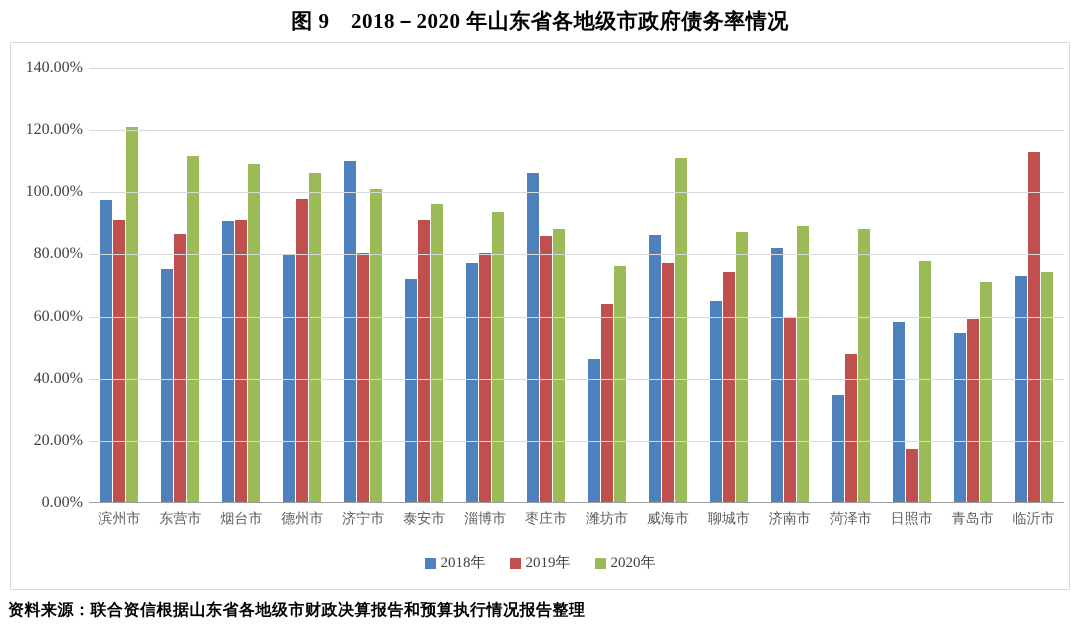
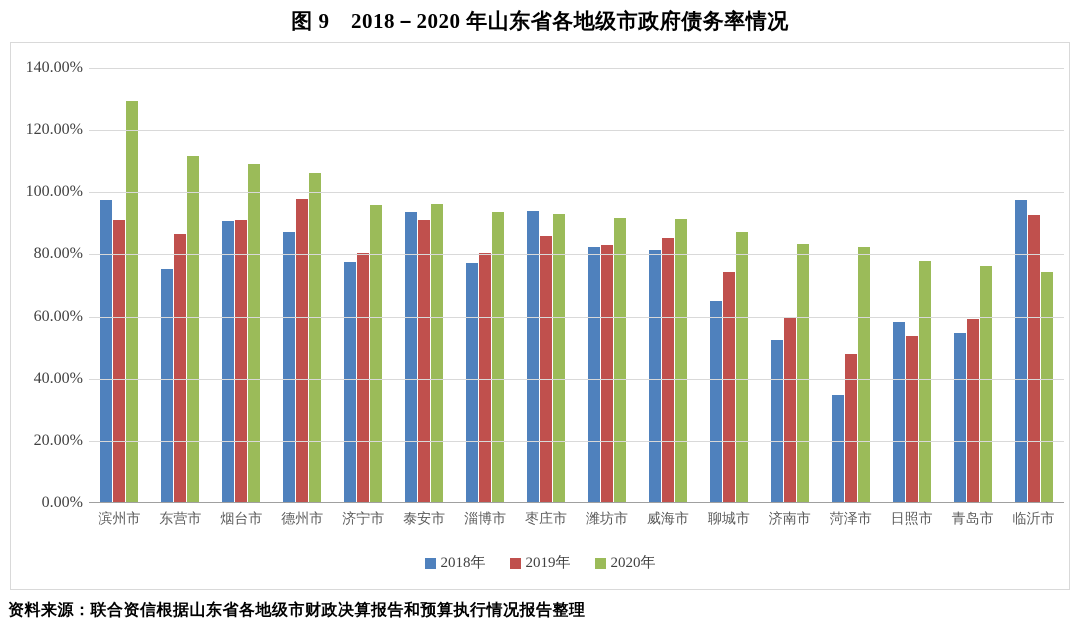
2020年/滨州市: 121% -> 130%
2018年/德州市: 80% -> 87%
2018年/济宁市: 110% -> 77%
2020年/济宁市: 101% -> 96%
2018年/泰安市: 72% -> 93%
2018年/枣庄市: 106% -> 94%
2020年/枣庄市: 88% -> 93%
2018年/潍坊市: 46% -> 82%
2019年/潍坊市: 64% -> 83%
2020年/潍坊市: 76% -> 92%
2018年/威海市: 86% -> 81%
2019年/威海市: 77% -> 85%
2020年/威海市: 111% -> 91%
2018年/济南市: 82% -> 52%
2020年/济南市: 89% -> 83%
2020年/菏泽市: 88% -> 82%
2019年/日照市: 17% -> 54%
2020年/青岛市: 71% -> 76%
2018年/临沂市: 73% -> 98%
2019年/临沂市: 113% -> 92%
